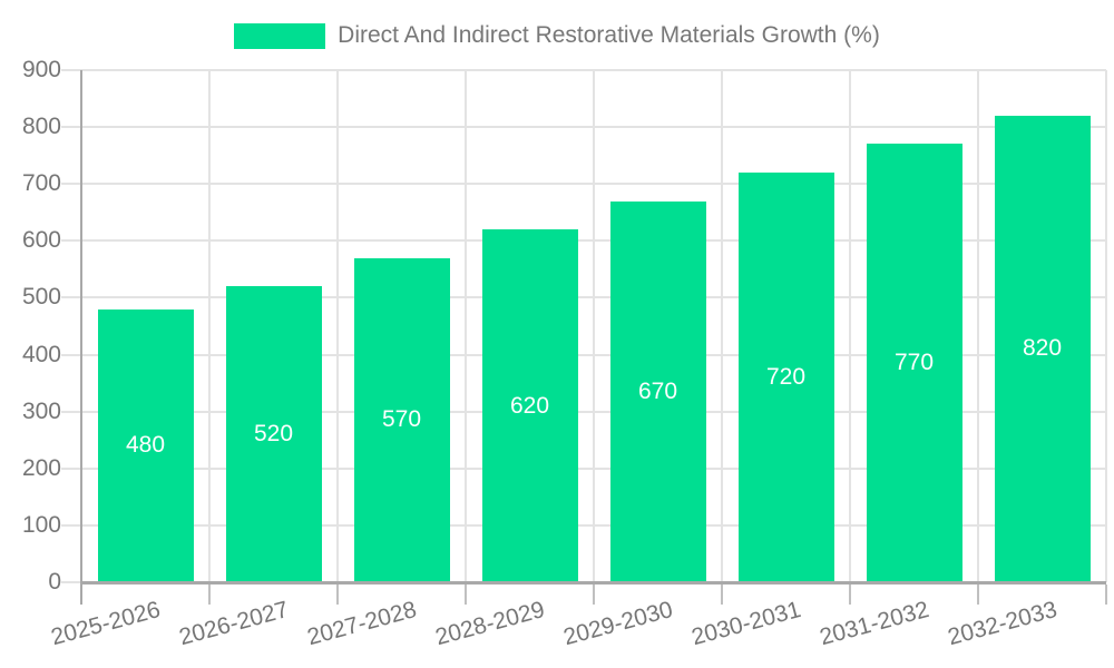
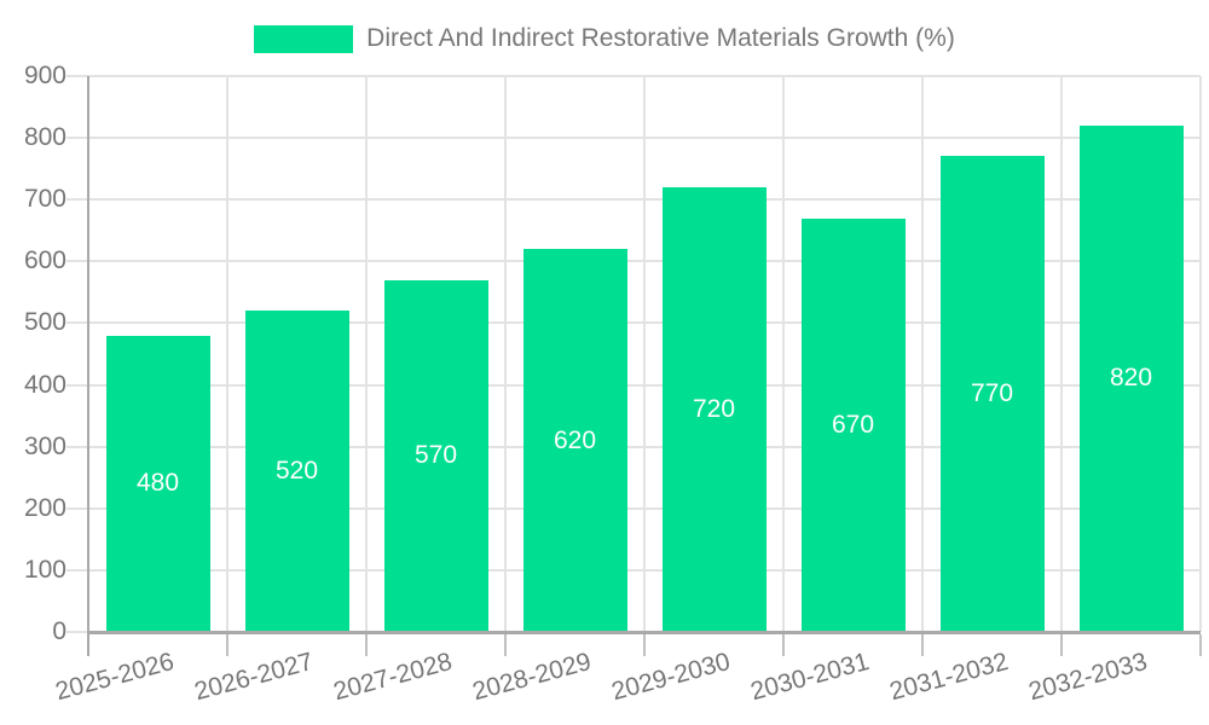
2029-2030: 670 -> 720
2030-2031: 720 -> 670
